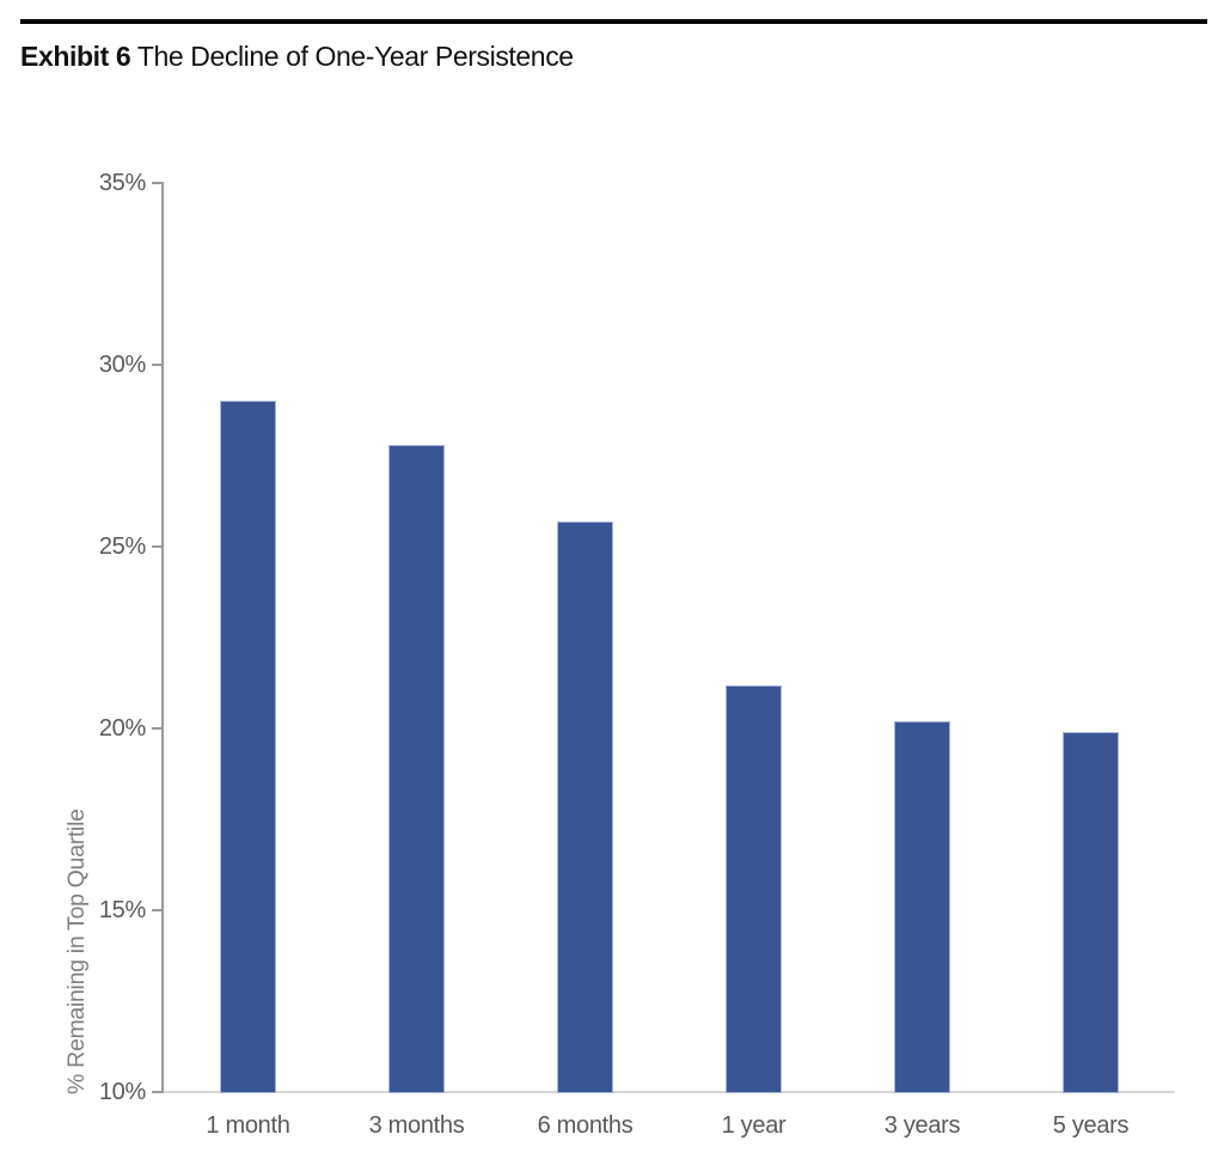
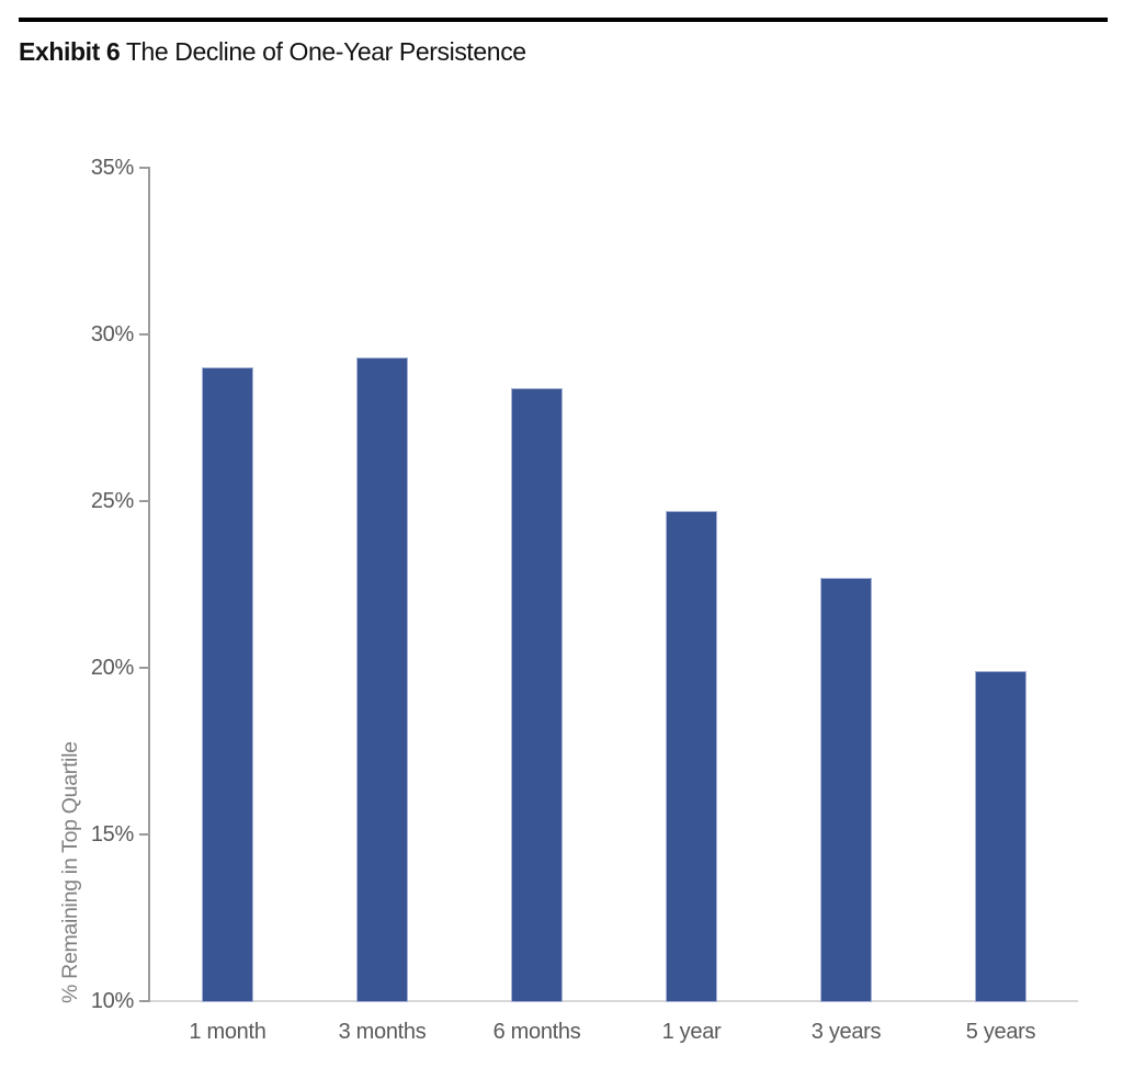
3 months: 27.8% -> 29.3%
6 months: 25.7% -> 28.4%
1 year: 21.2% -> 24.7%
3 years: 20.2% -> 22.7%
